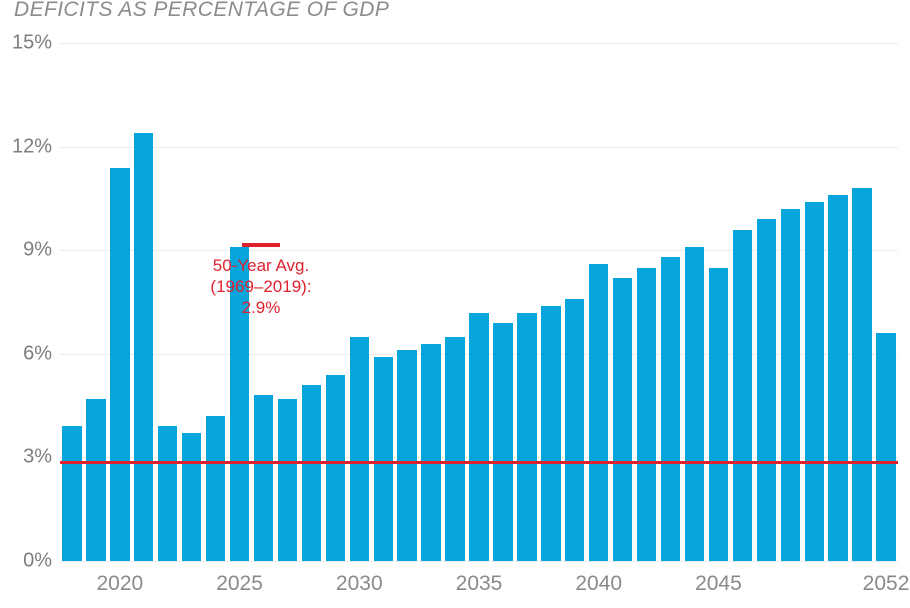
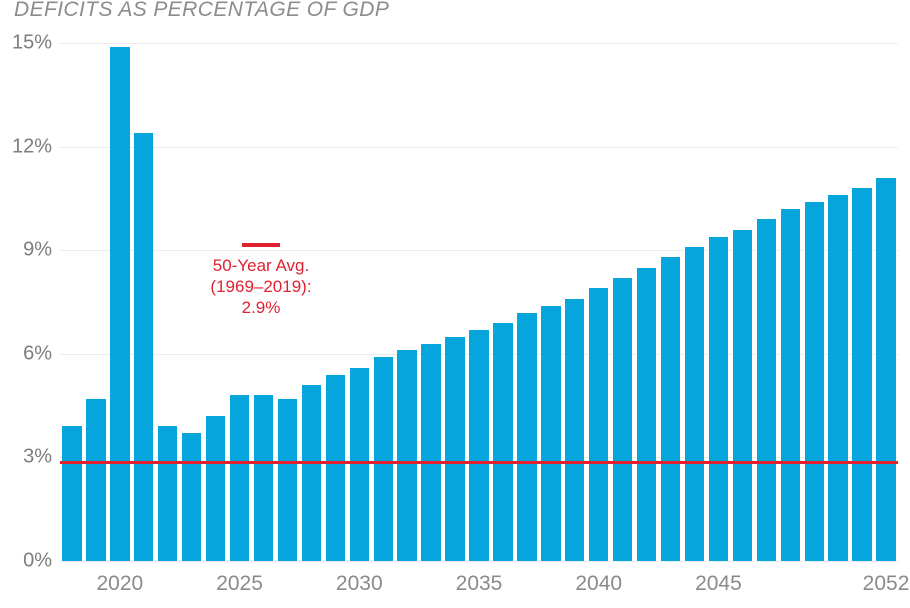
2020: 11.4% -> 14.9%
2025: 9.1% -> 4.8%
2030: 6.5% -> 5.6%
2035: 7.2% -> 6.7%
2040: 8.6% -> 7.9%
2045: 8.5% -> 9.4%
2052: 6.6% -> 11.1%
